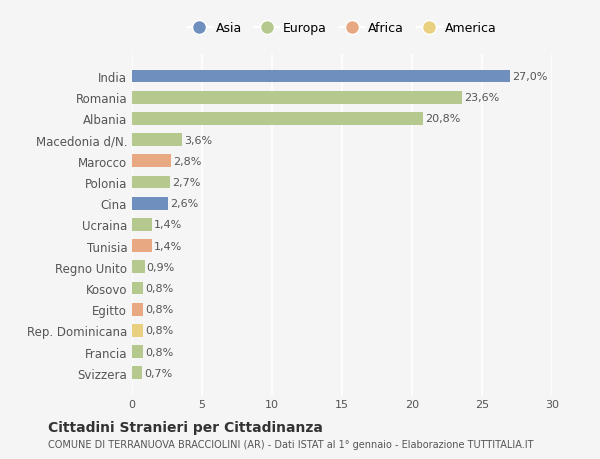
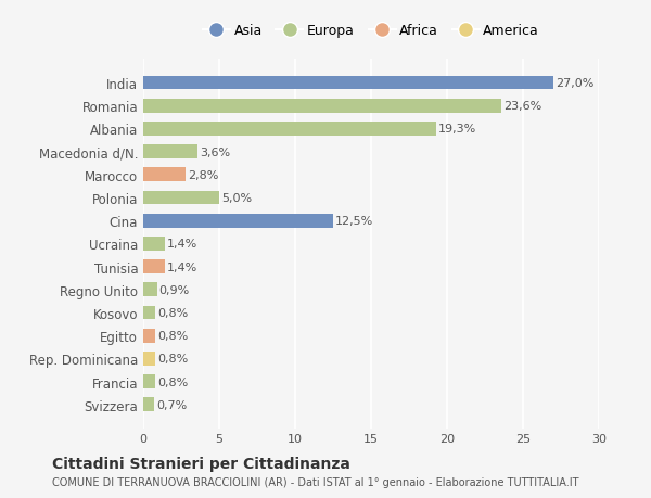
Albania: 20,8% -> 19,3%
Polonia: 2,7% -> 5,0%
Cina: 2,6% -> 12,5%
